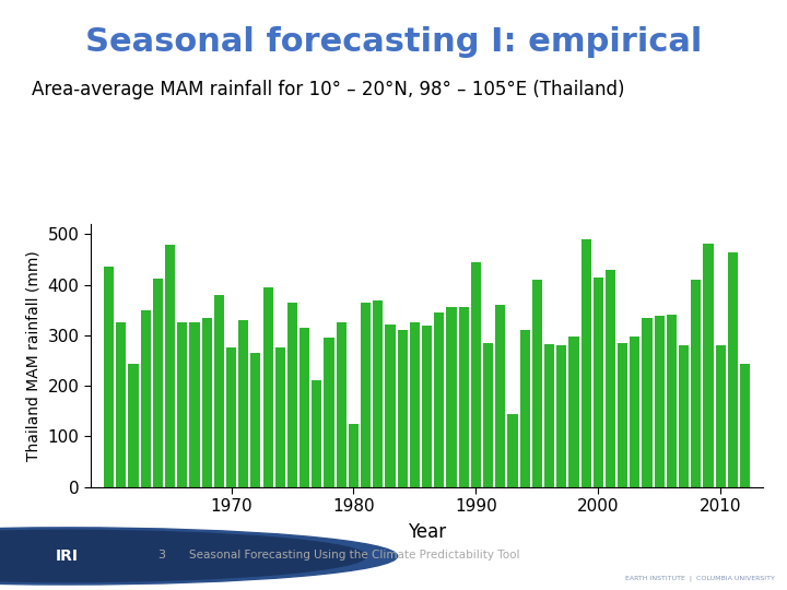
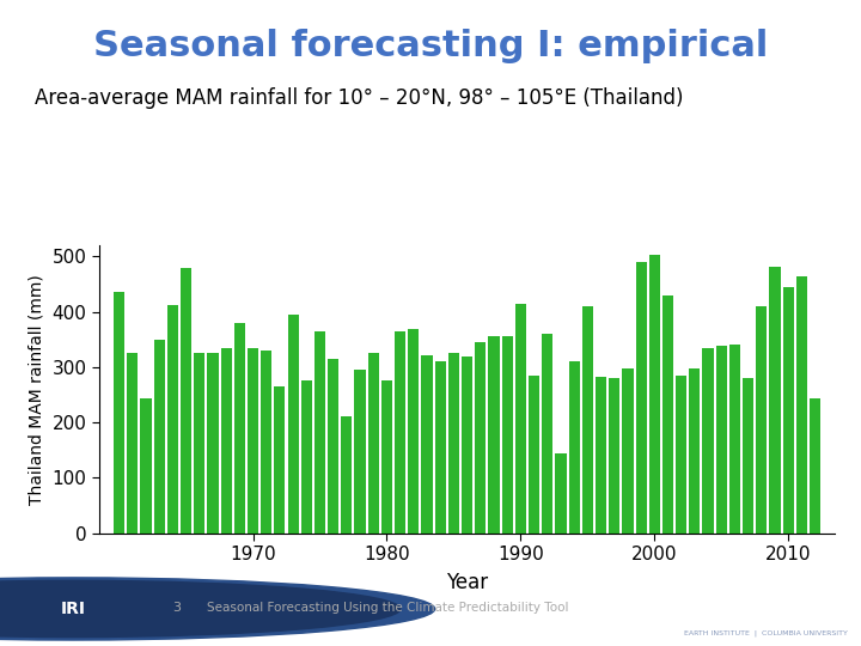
1970: 275 -> 335
1980: 125 -> 275
1990: 445 -> 415
2000: 415 -> 503
2010: 280 -> 444
